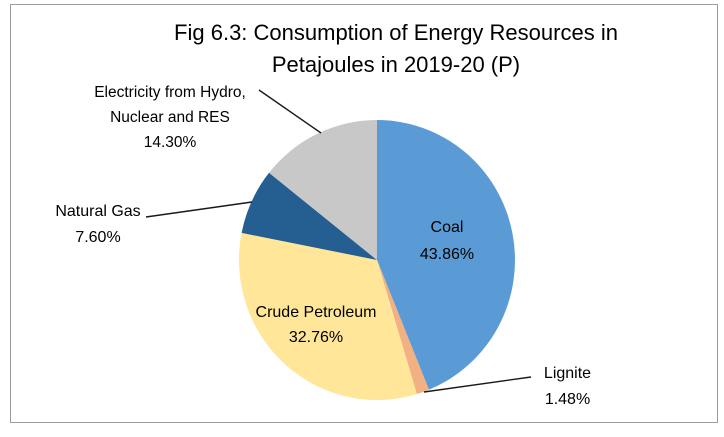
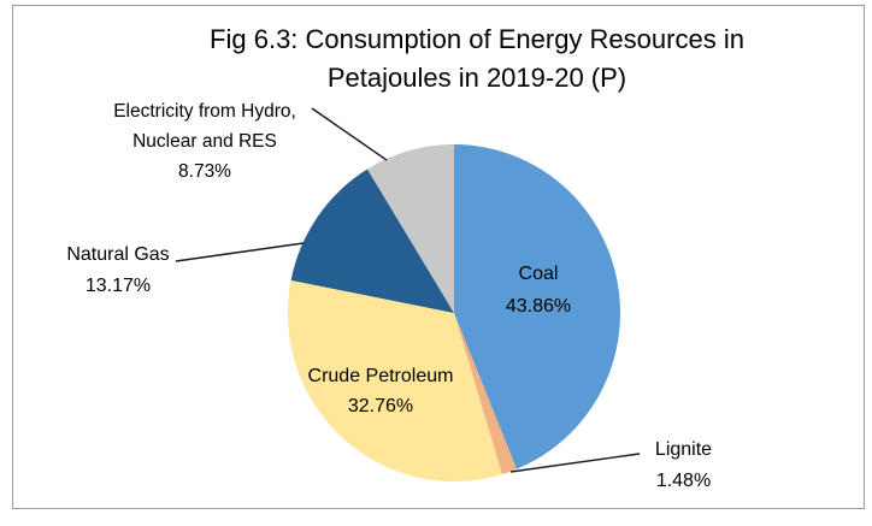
Natural Gas: 7.60% -> 13.17%
Electricity from Hydro, Nuclear and RES: 14.30% -> 8.73%
